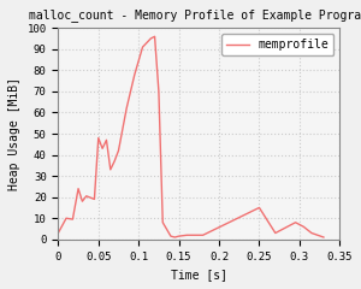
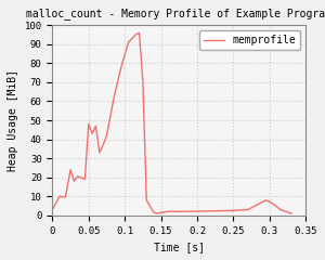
0.25: 15 -> 2
